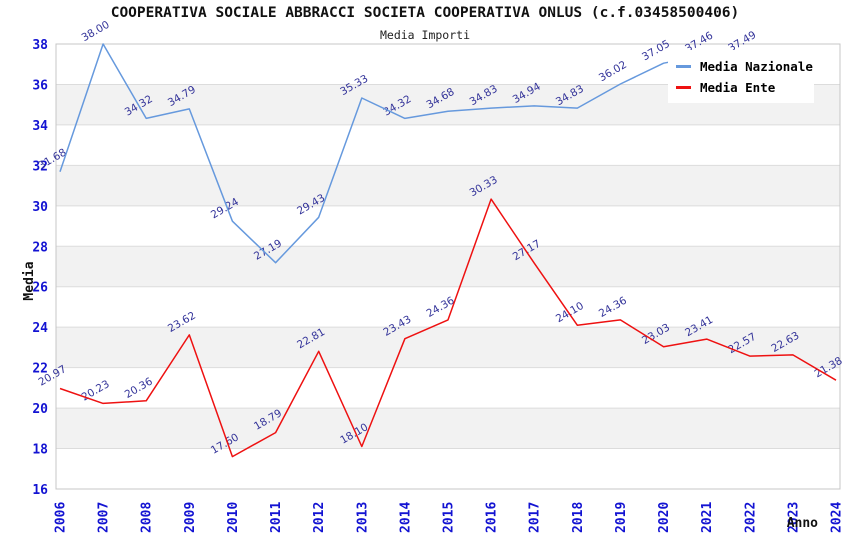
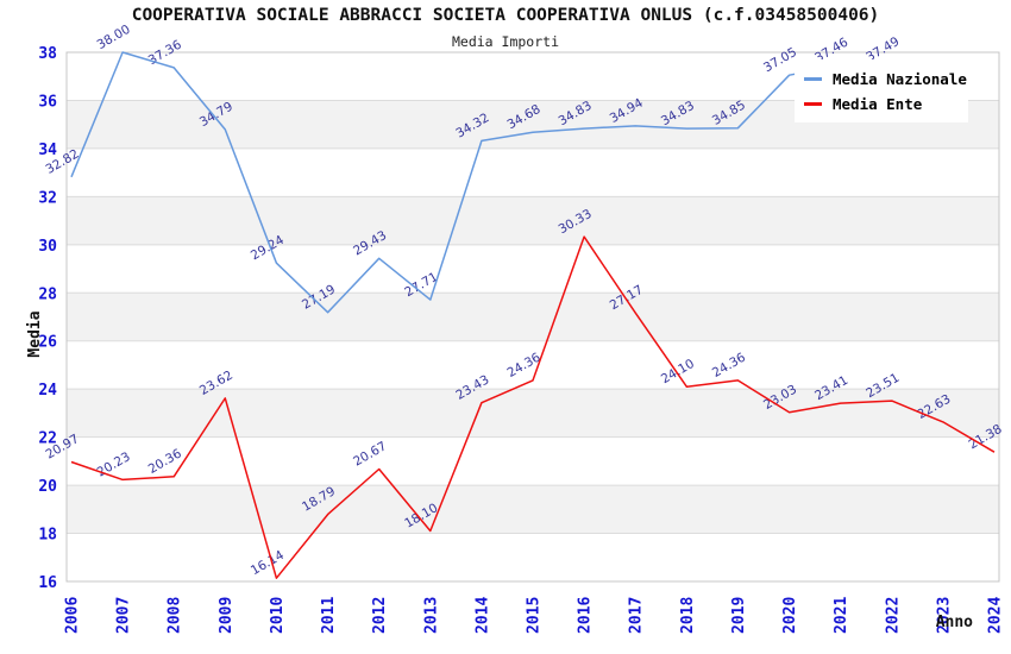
Media Nazionale/2006: 31.68 -> 32.82
Media Nazionale/2008: 34.32 -> 37.36
Media Ente/2010: 17.60 -> 16.14
Media Ente/2012: 22.81 -> 20.67
Media Nazionale/2013: 35.33 -> 27.71
Media Nazionale/2019: 36.02 -> 34.85
Media Ente/2022: 22.57 -> 23.51
